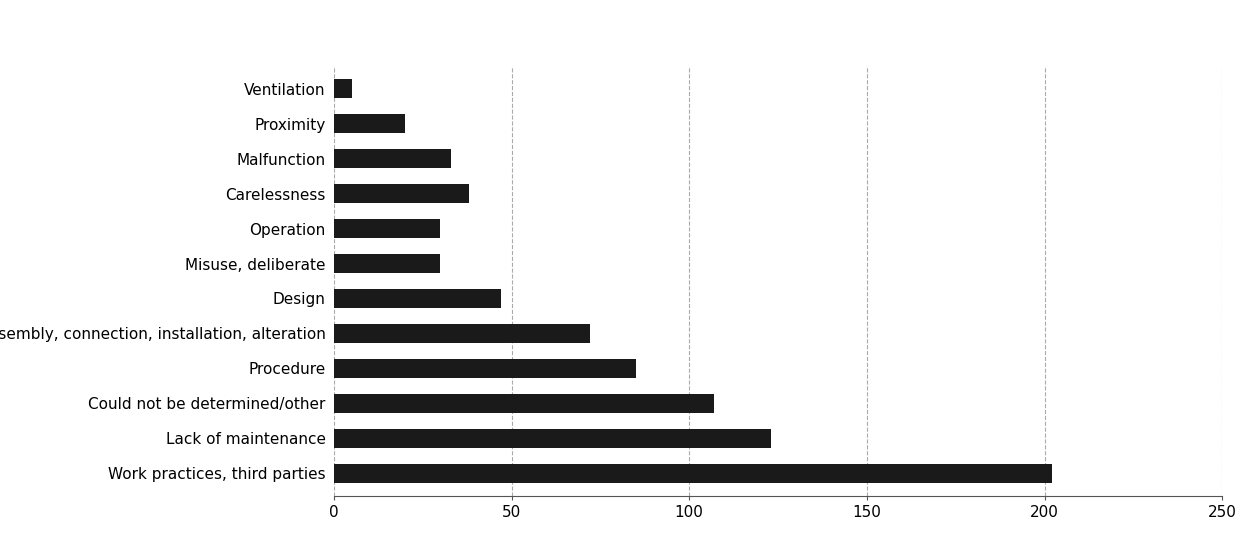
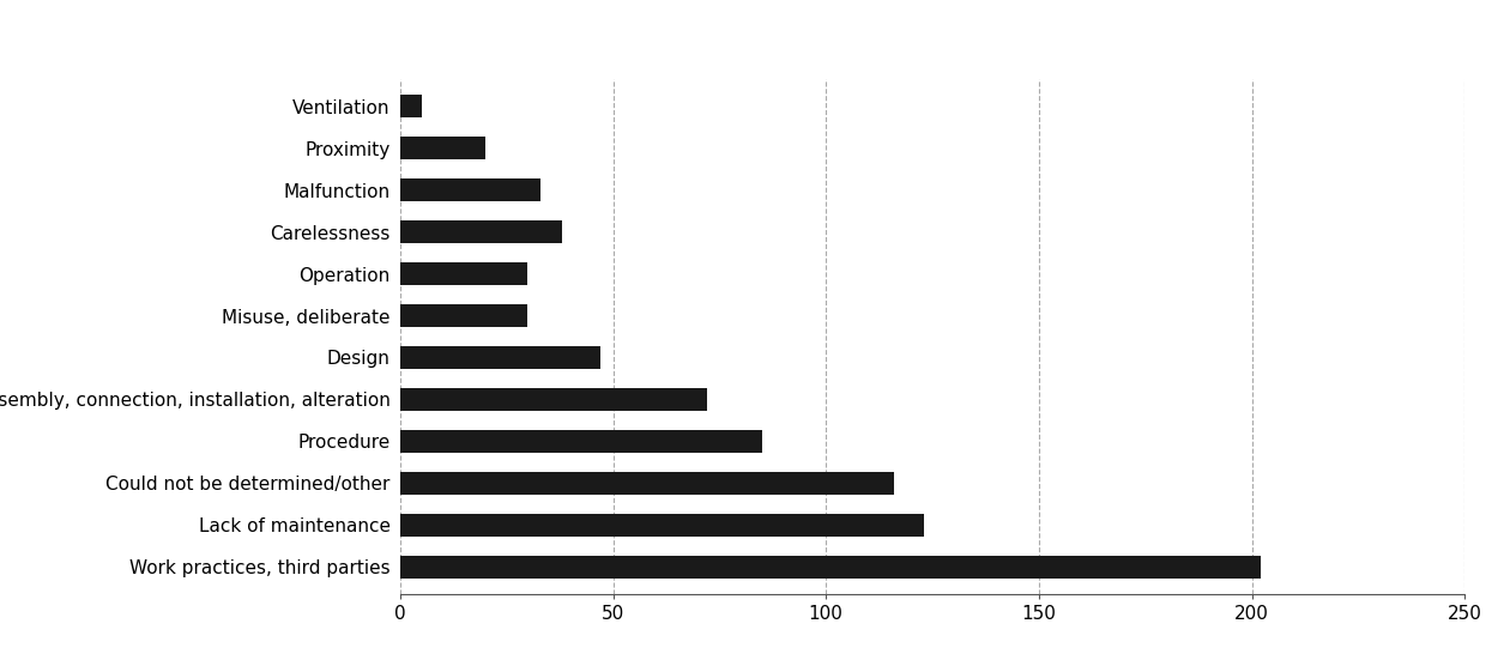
Could not be determined/other: 107 -> 116
